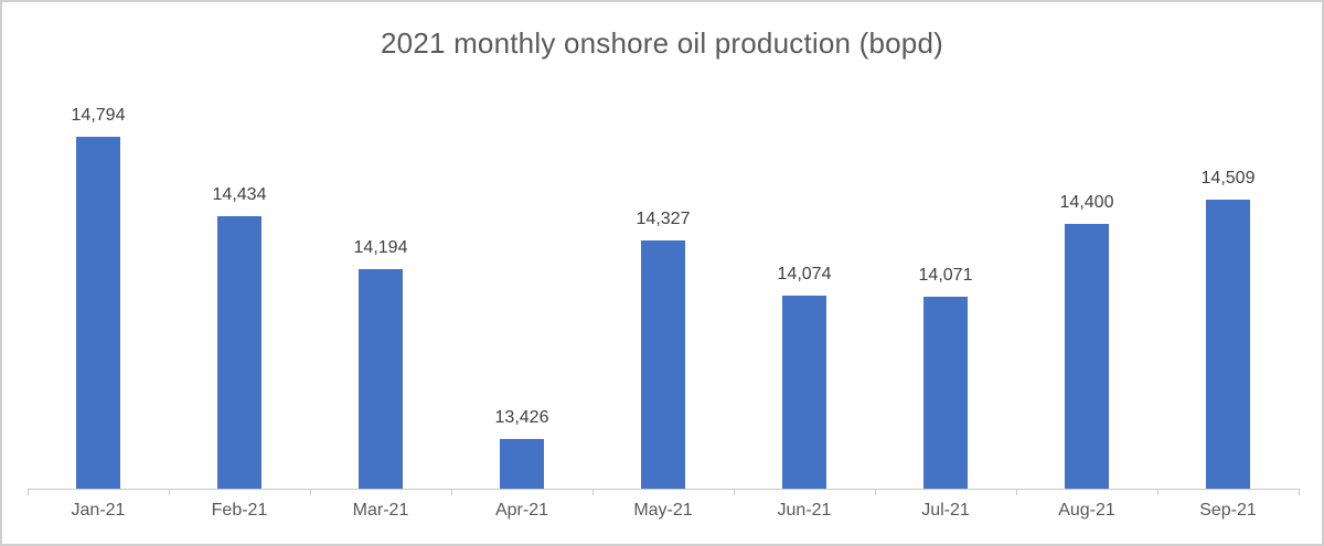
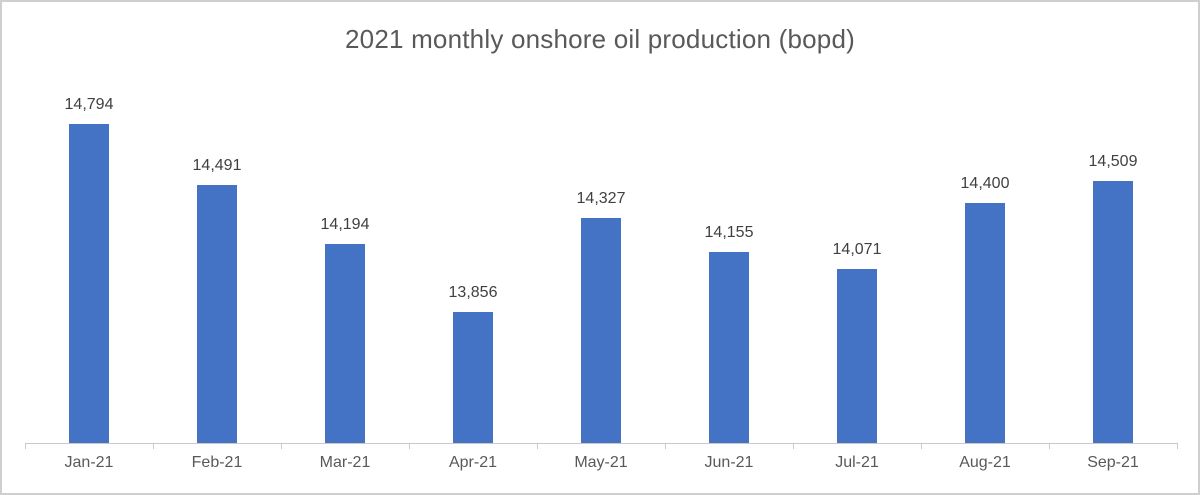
Feb-21: 14,434 -> 14,491
Apr-21: 13,426 -> 13,856
Jun-21: 14,074 -> 14,155
